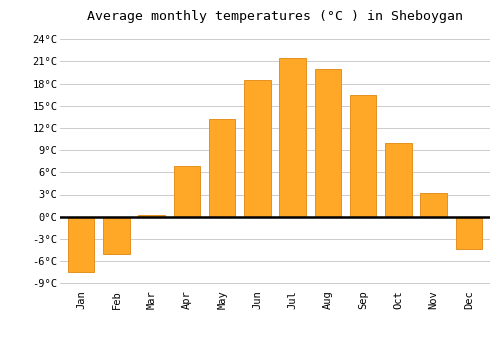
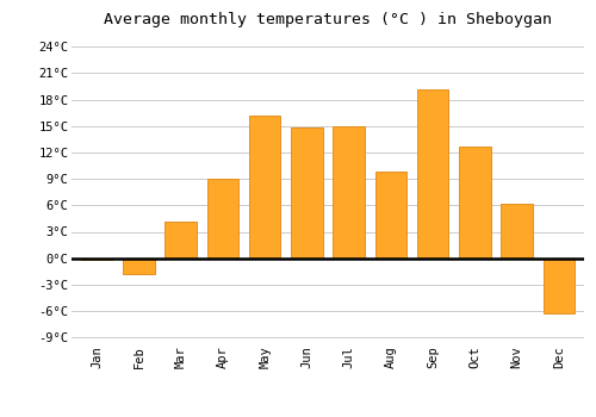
Jan: -7.5°C -> -0.2°C
Feb: -5.0°C -> -1.8°C
Mar: 0.2°C -> 4.2°C
Apr: 6.8°C -> 9.0°C
May: 13.2°C -> 16.2°C
Jun: 18.5°C -> 14.8°C
Jul: 21.5°C -> 15.0°C
Aug: 20.0°C -> 9.8°C
Sep: 16.5°C -> 19.2°C
Oct: 10.0°C -> 12.6°C
Nov: 3.2°C -> 6.2°C
Dec: -4.3°C -> -6.2°C
